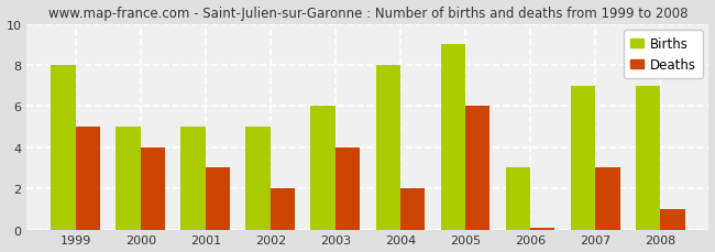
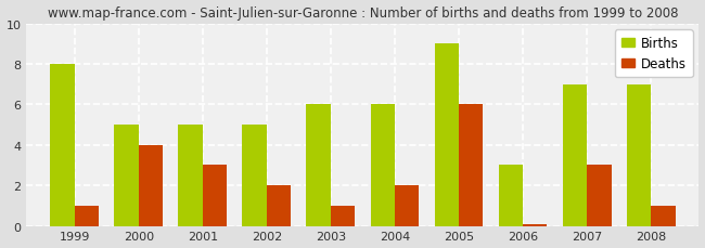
Deaths/1999: 5.0 -> 1.0
Deaths/2003: 4.0 -> 1.0
Births/2004: 8 -> 6
